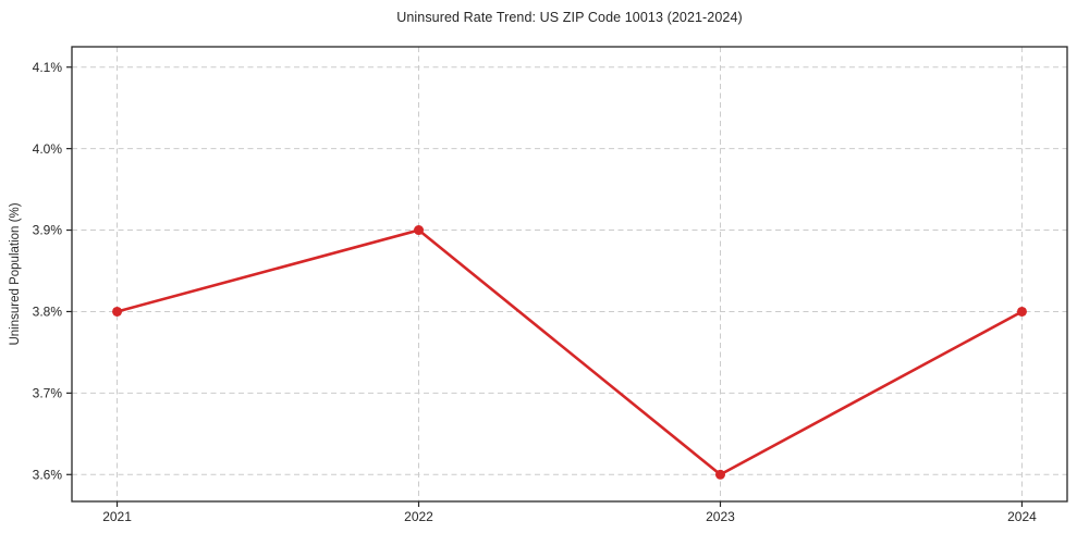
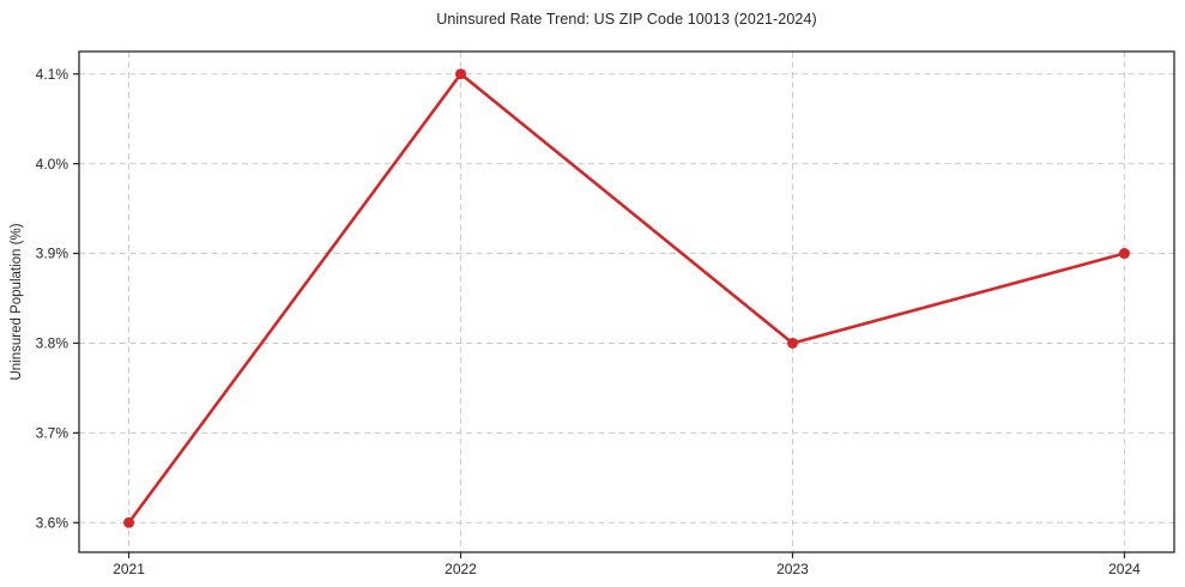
2021: 3.8% -> 3.6%
2022: 3.9% -> 4.1%
2023: 3.6% -> 3.8%
2024: 3.8% -> 3.9%
